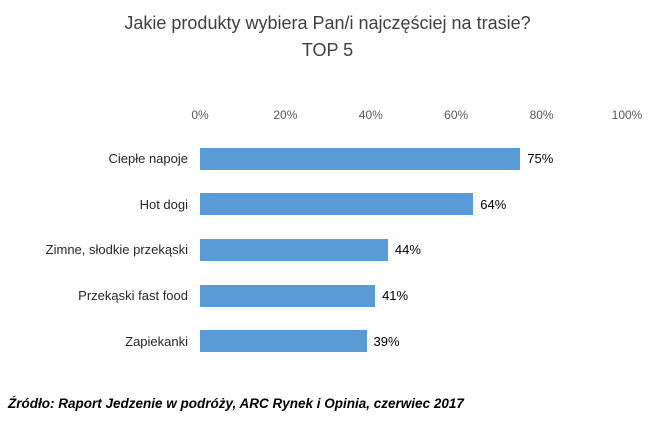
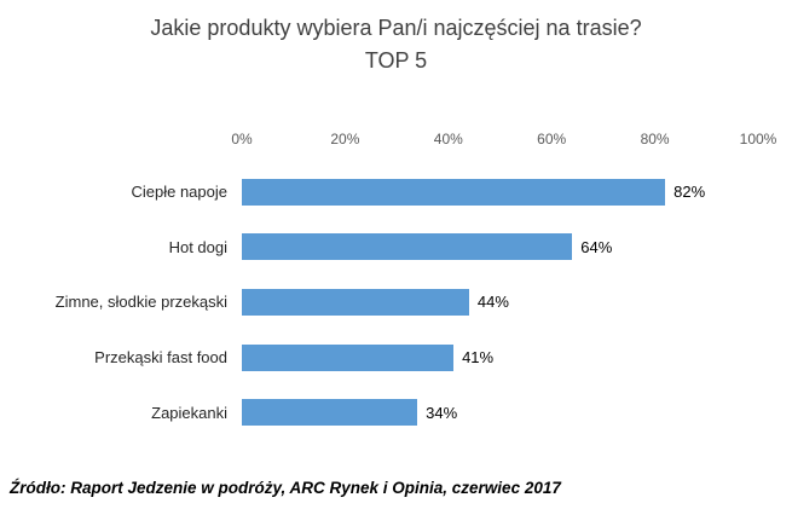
Ciepłe napoje: 75% -> 82%
Zapiekanki: 39% -> 34%
